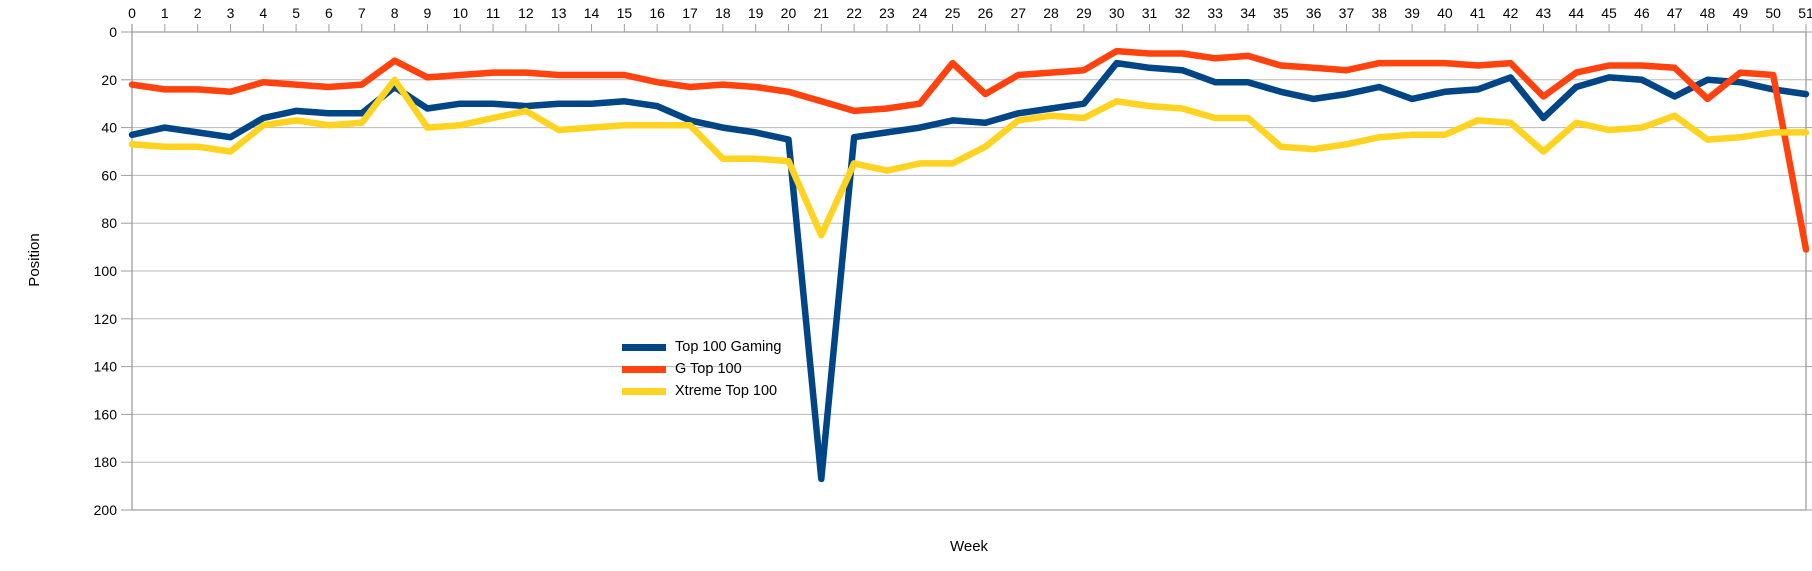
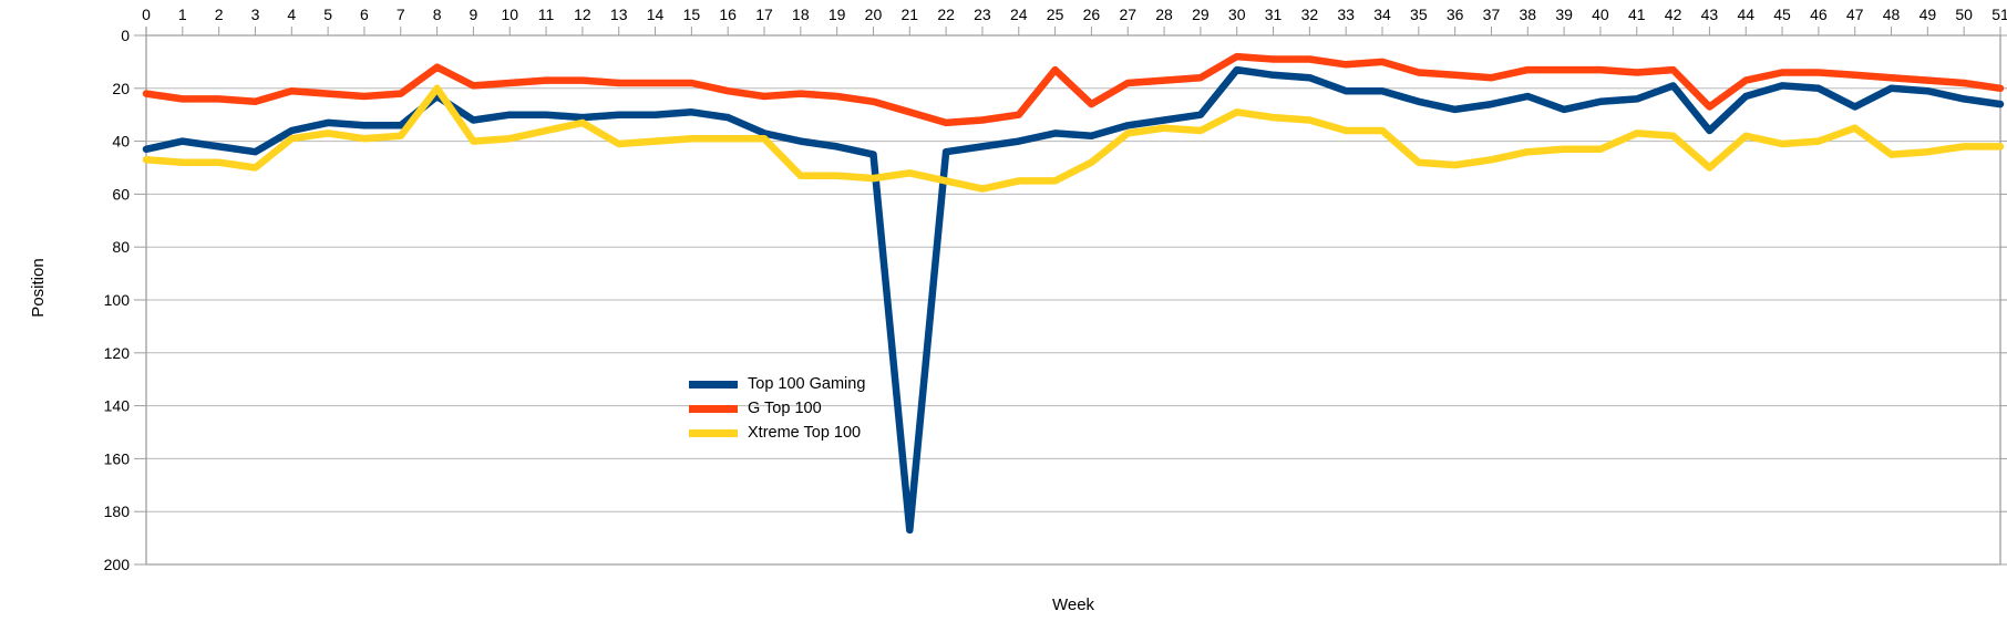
Xtreme Top 100/21: 85 -> 52
G Top 100/48: 28 -> 16
G Top 100/51: 91 -> 20
